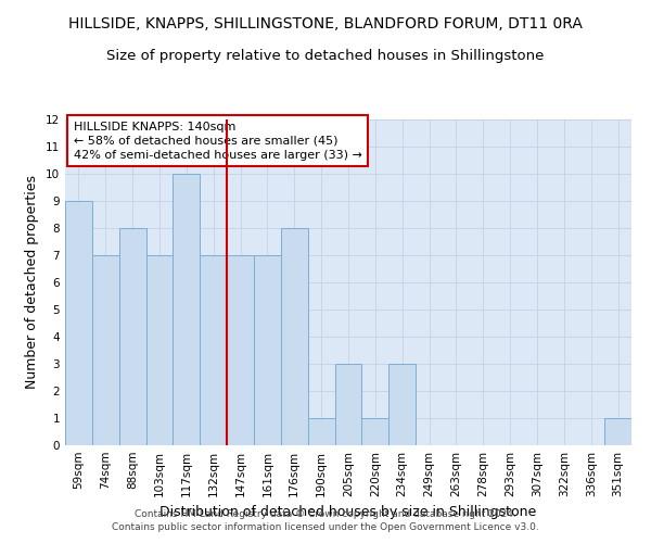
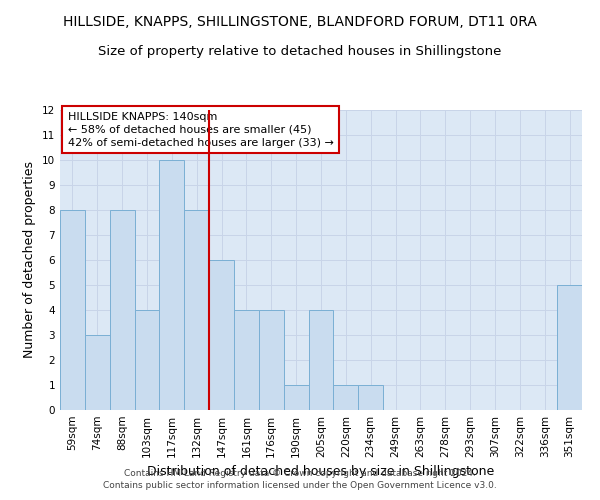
59sqm: 9 -> 8
74sqm: 7 -> 3
103sqm: 7 -> 4
132sqm: 7 -> 8
147sqm: 7 -> 6
161sqm: 7 -> 4
176sqm: 8 -> 4
205sqm: 3 -> 4
234sqm: 3 -> 1
351sqm: 1 -> 5
